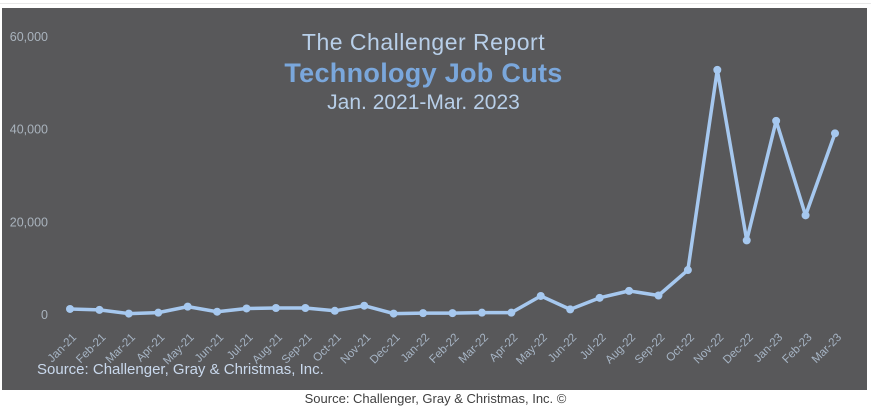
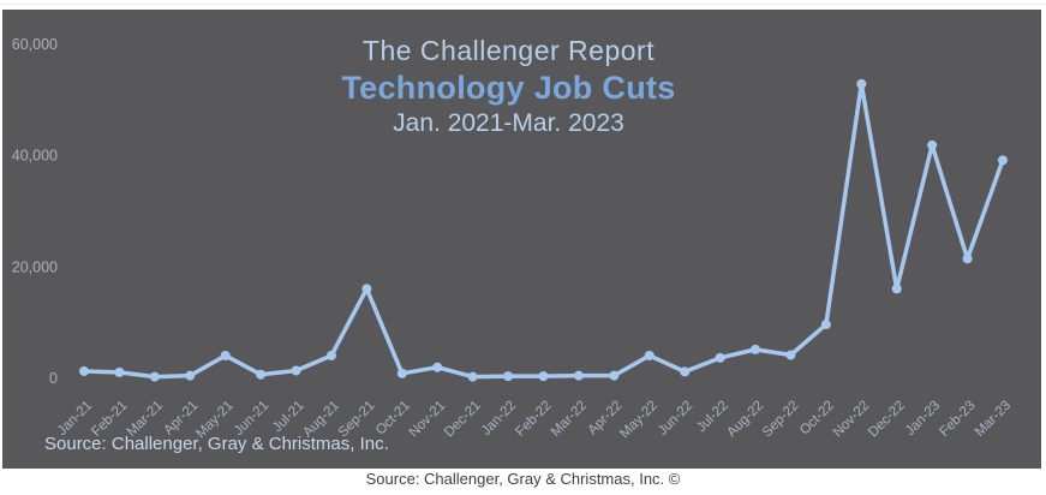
May-21: 2000 -> 4000
Aug-21: 1000 -> 4000
Sep-21: 1000 -> 16000
